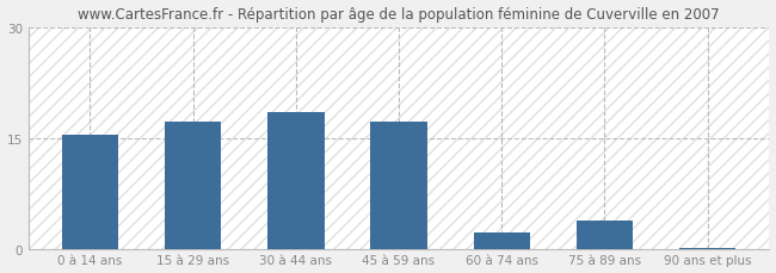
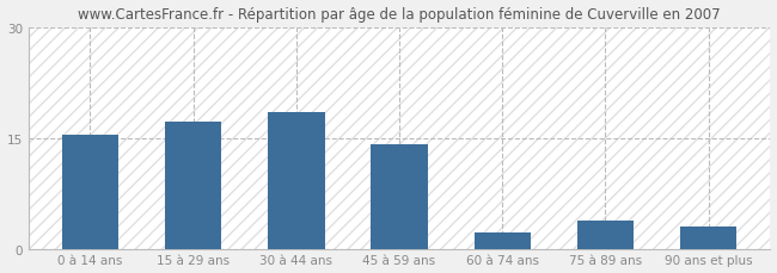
45 à 59 ans: 17.2 -> 14.2
90 ans et plus: 0.1 -> 3.0
